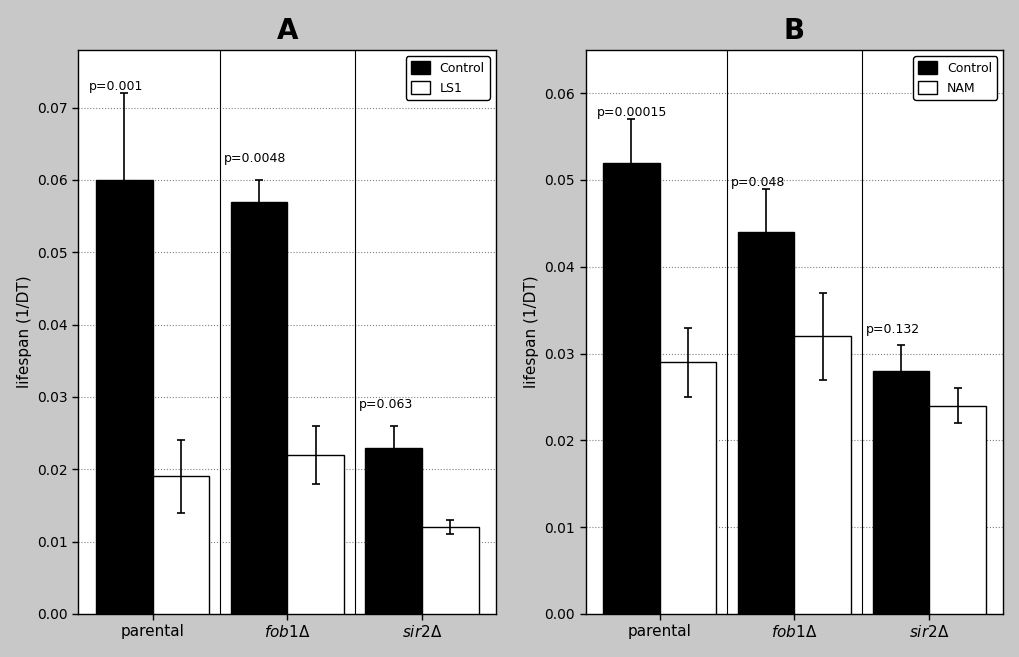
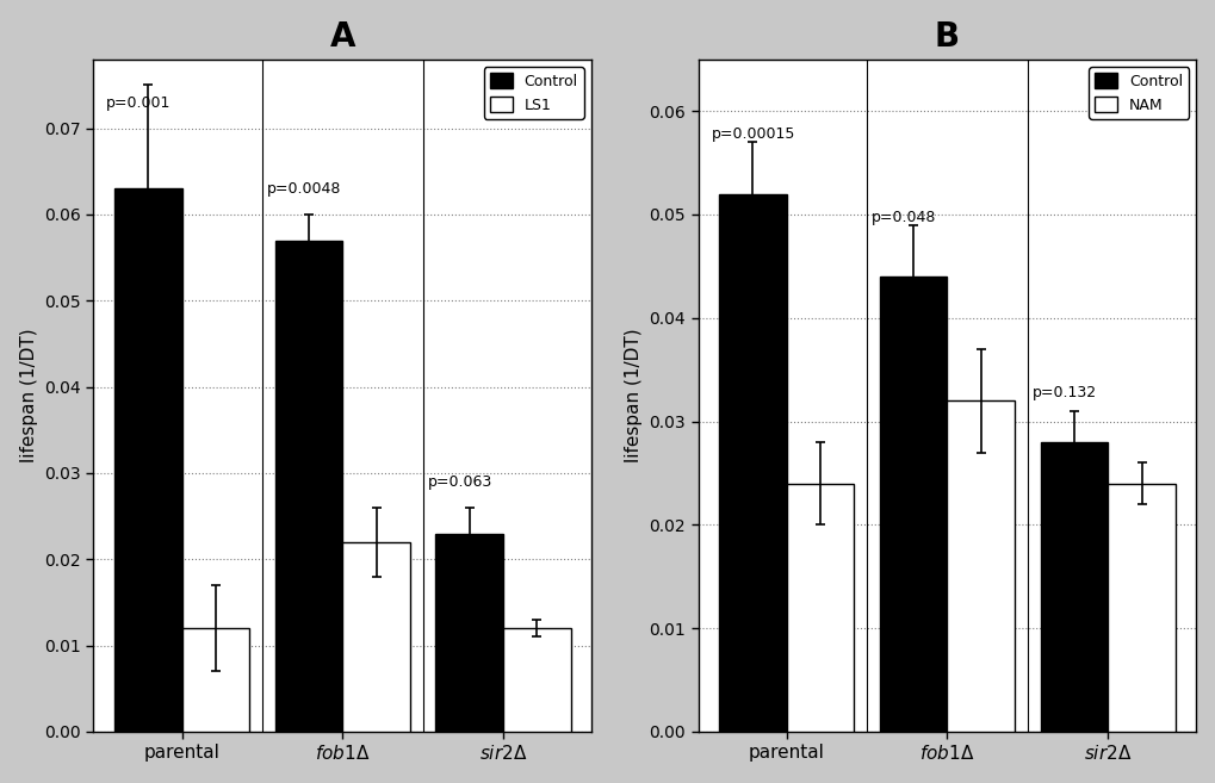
A/Control/parental: 0.060 -> 0.063
A/LS1/parental: 0.019 -> 0.012
B/NAM/parental: 0.029 -> 0.024
